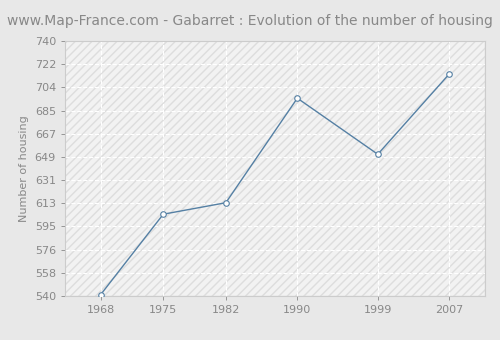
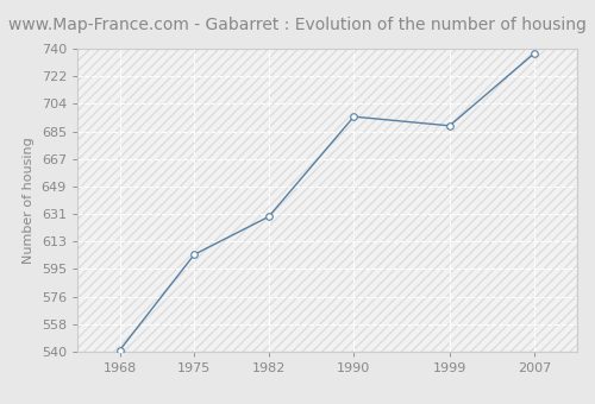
1982: 613 -> 629
1999: 651 -> 689
2007: 714 -> 737
